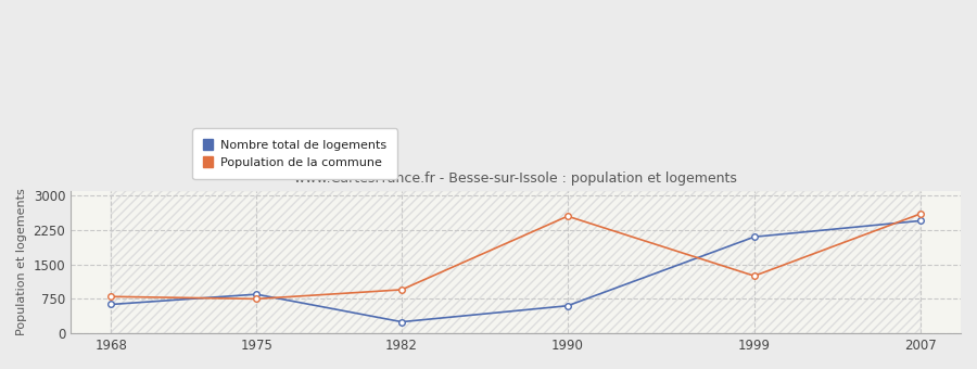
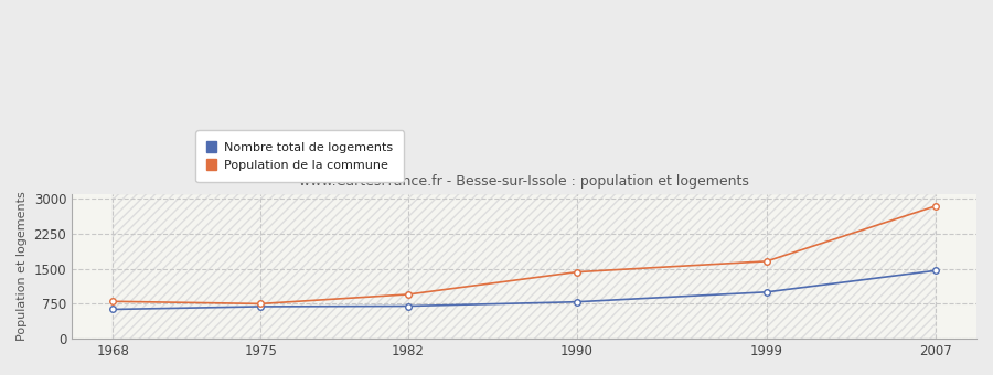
Nombre total de logements/1975: 850 -> 690
Nombre total de logements/1982: 250 -> 700
Nombre total de logements/1990: 600 -> 790
Population de la commune/1990: 2550 -> 1430
Nombre total de logements/1999: 2100 -> 1000
Population de la commune/1999: 1250 -> 1660
Nombre total de logements/2007: 2450 -> 1460
Population de la commune/2007: 2600 -> 2840
